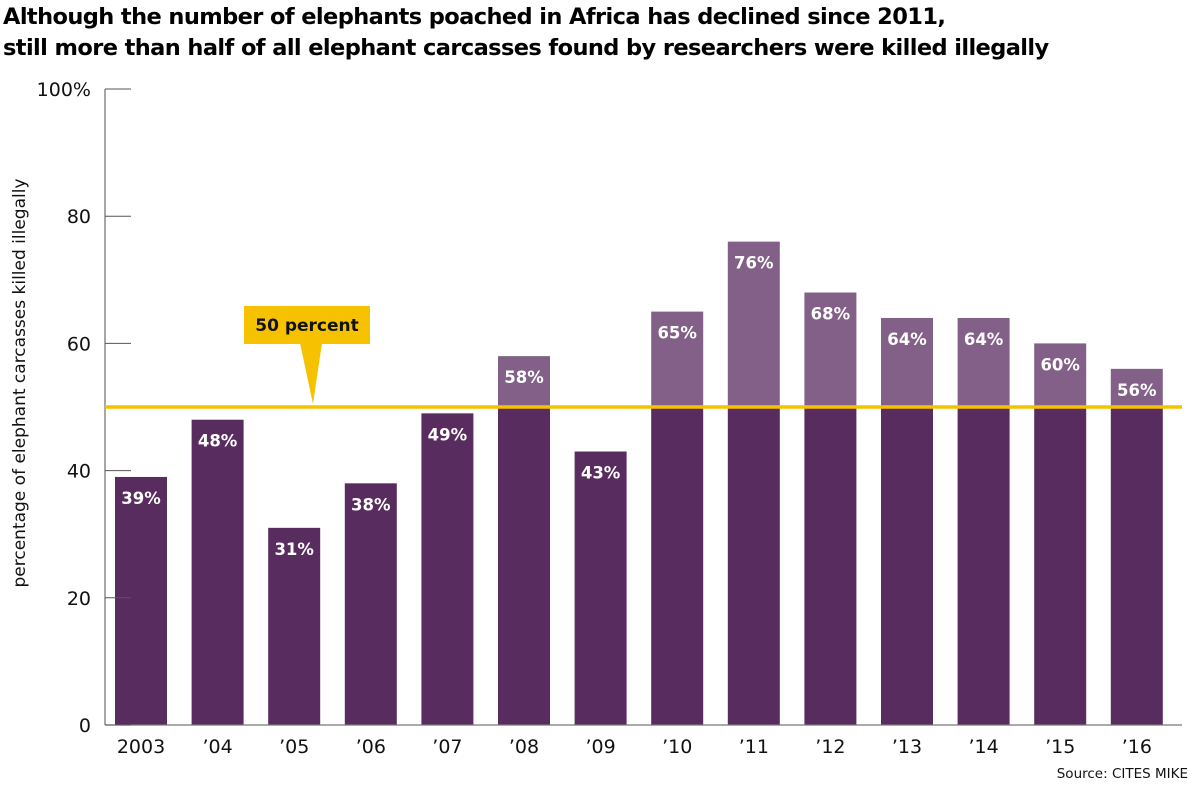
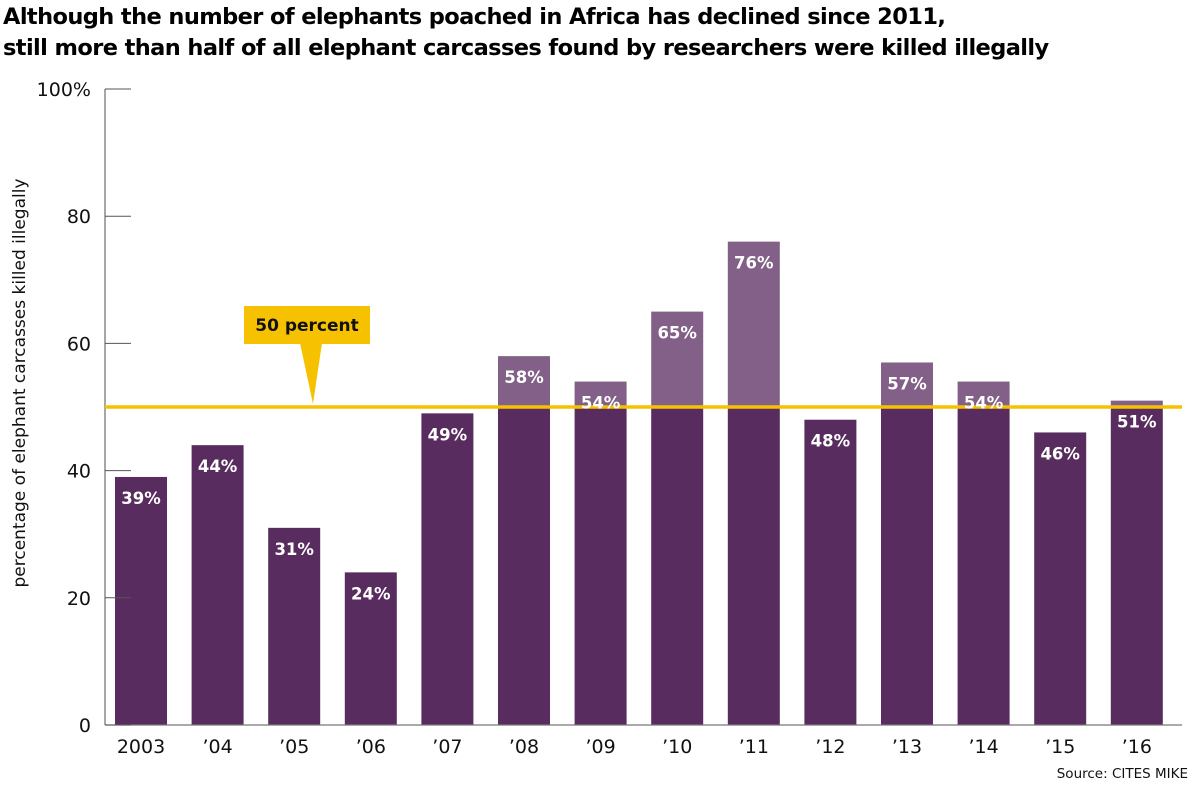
’04: 48% -> 44%
’06: 38% -> 24%
’09: 43% -> 54%
’12: 68% -> 48%
’13: 64% -> 57%
’14: 64% -> 54%
’15: 60% -> 46%
’16: 56% -> 51%
